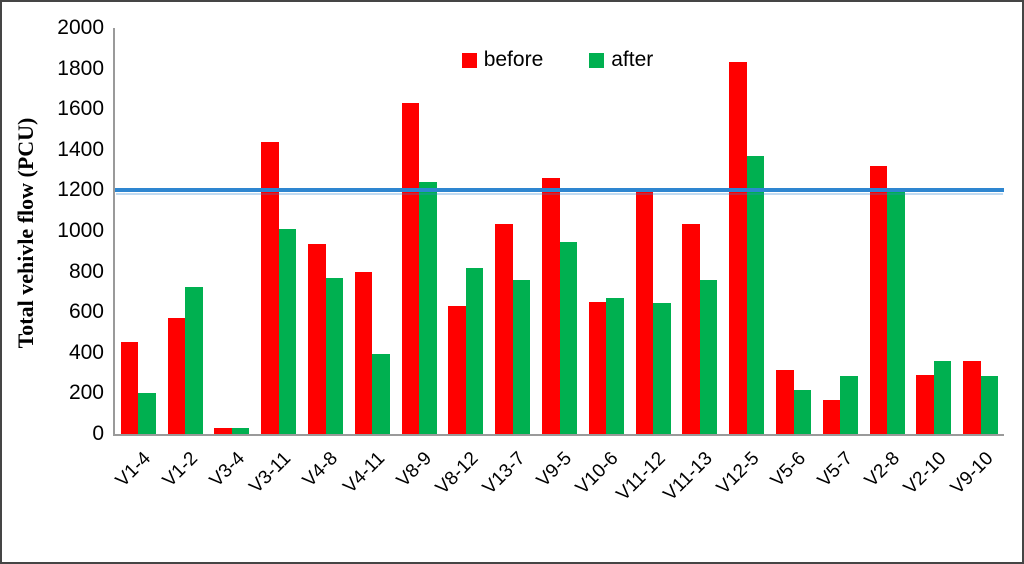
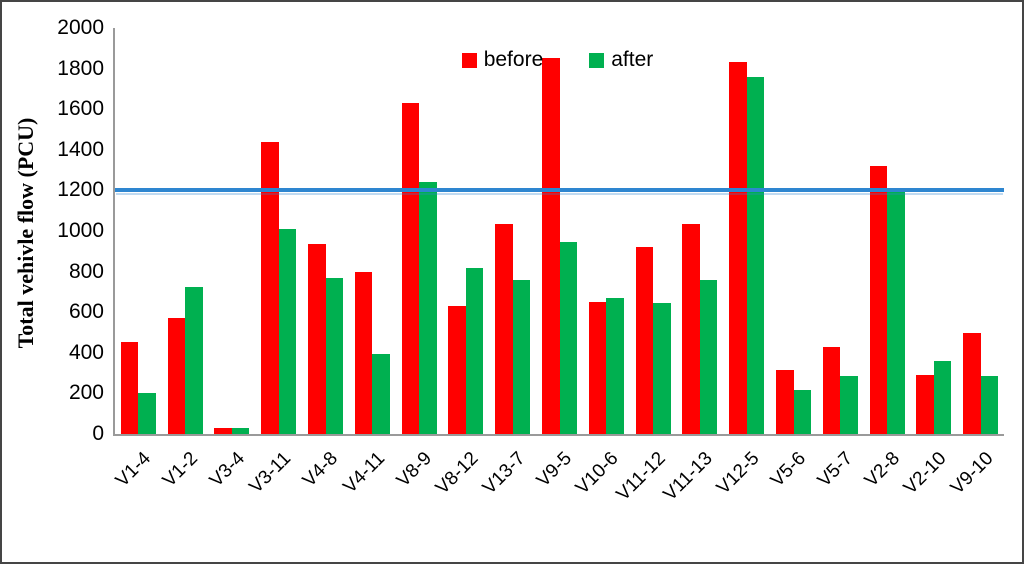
before/V9-5: 1260 -> 1850
before/V11-12: 1200 -> 920
after/V12-5: 1370 -> 1760
before/V5-7: 170 -> 430
before/V9-10: 360 -> 500
